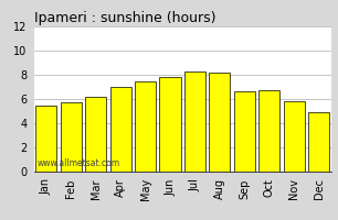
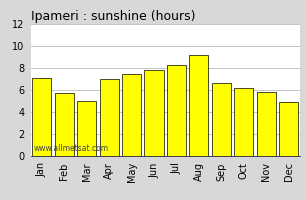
Jan: 5.5 -> 7.1
Mar: 6.2 -> 5.0
Aug: 8.2 -> 9.2
Oct: 6.7 -> 6.2
